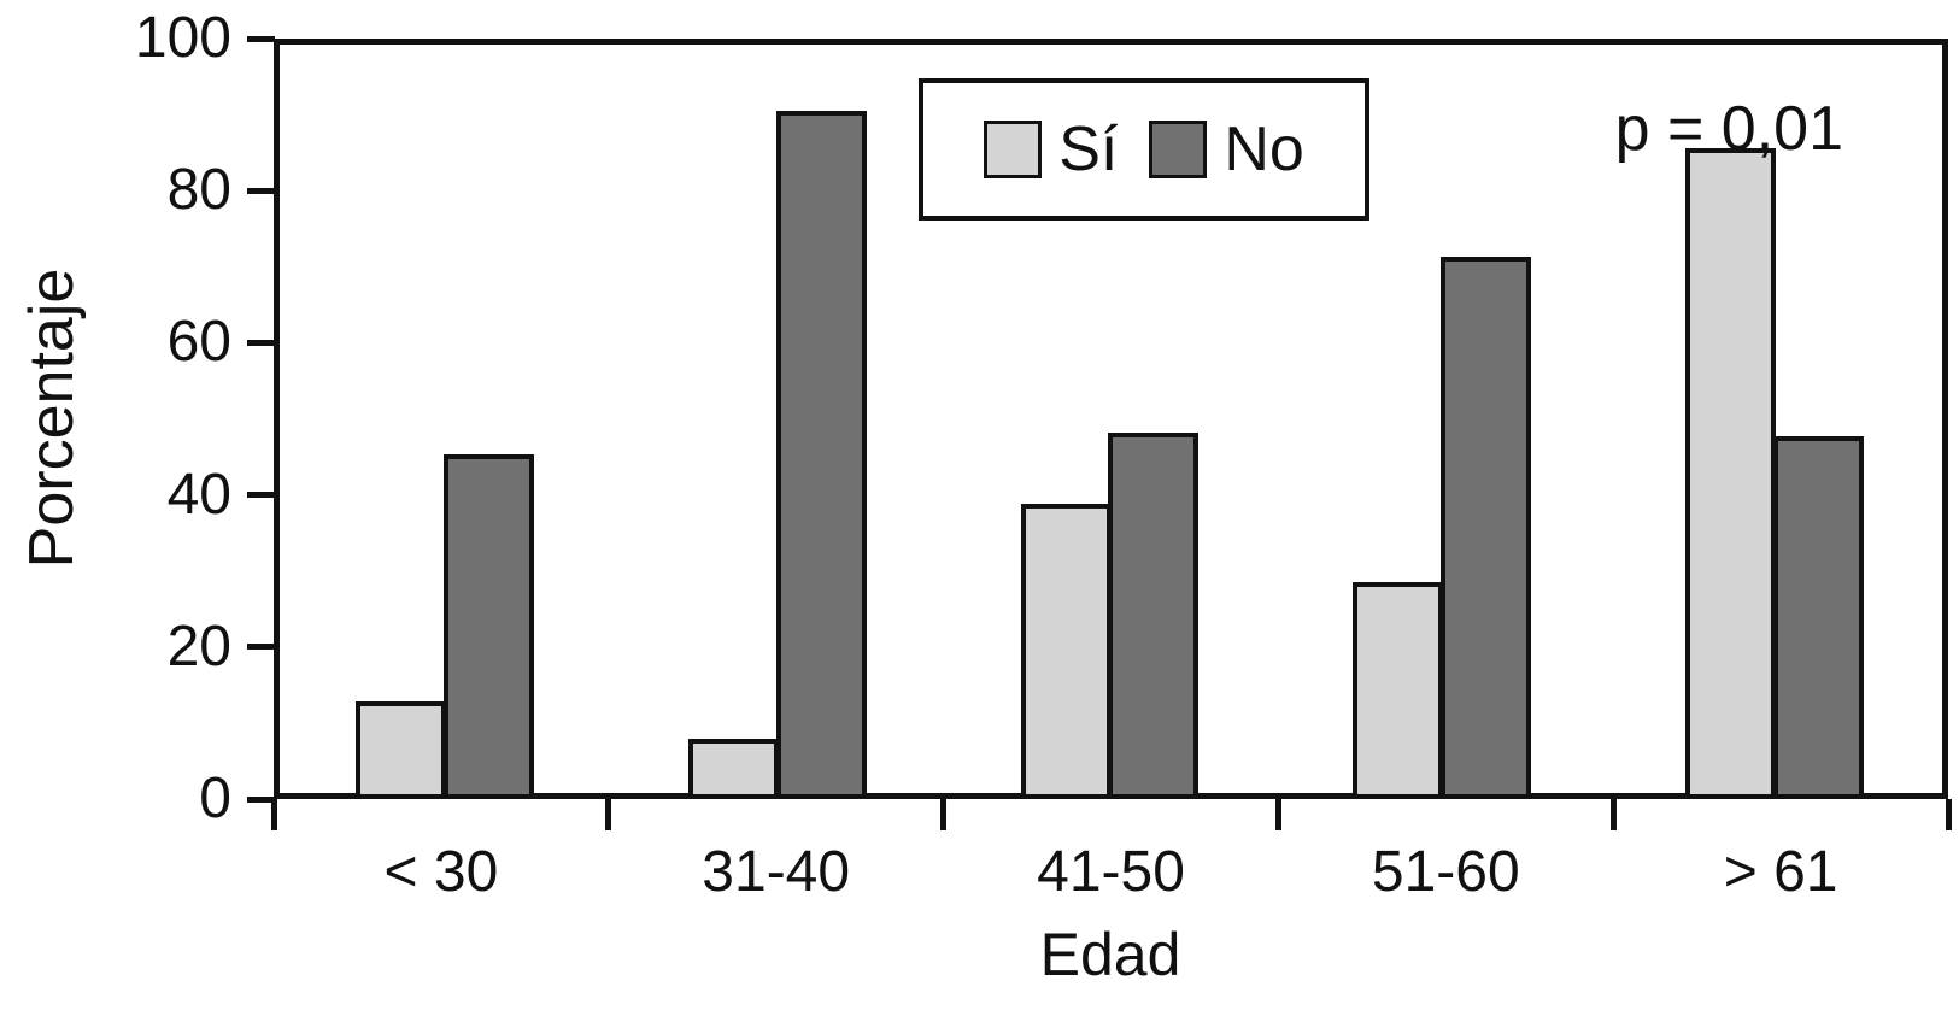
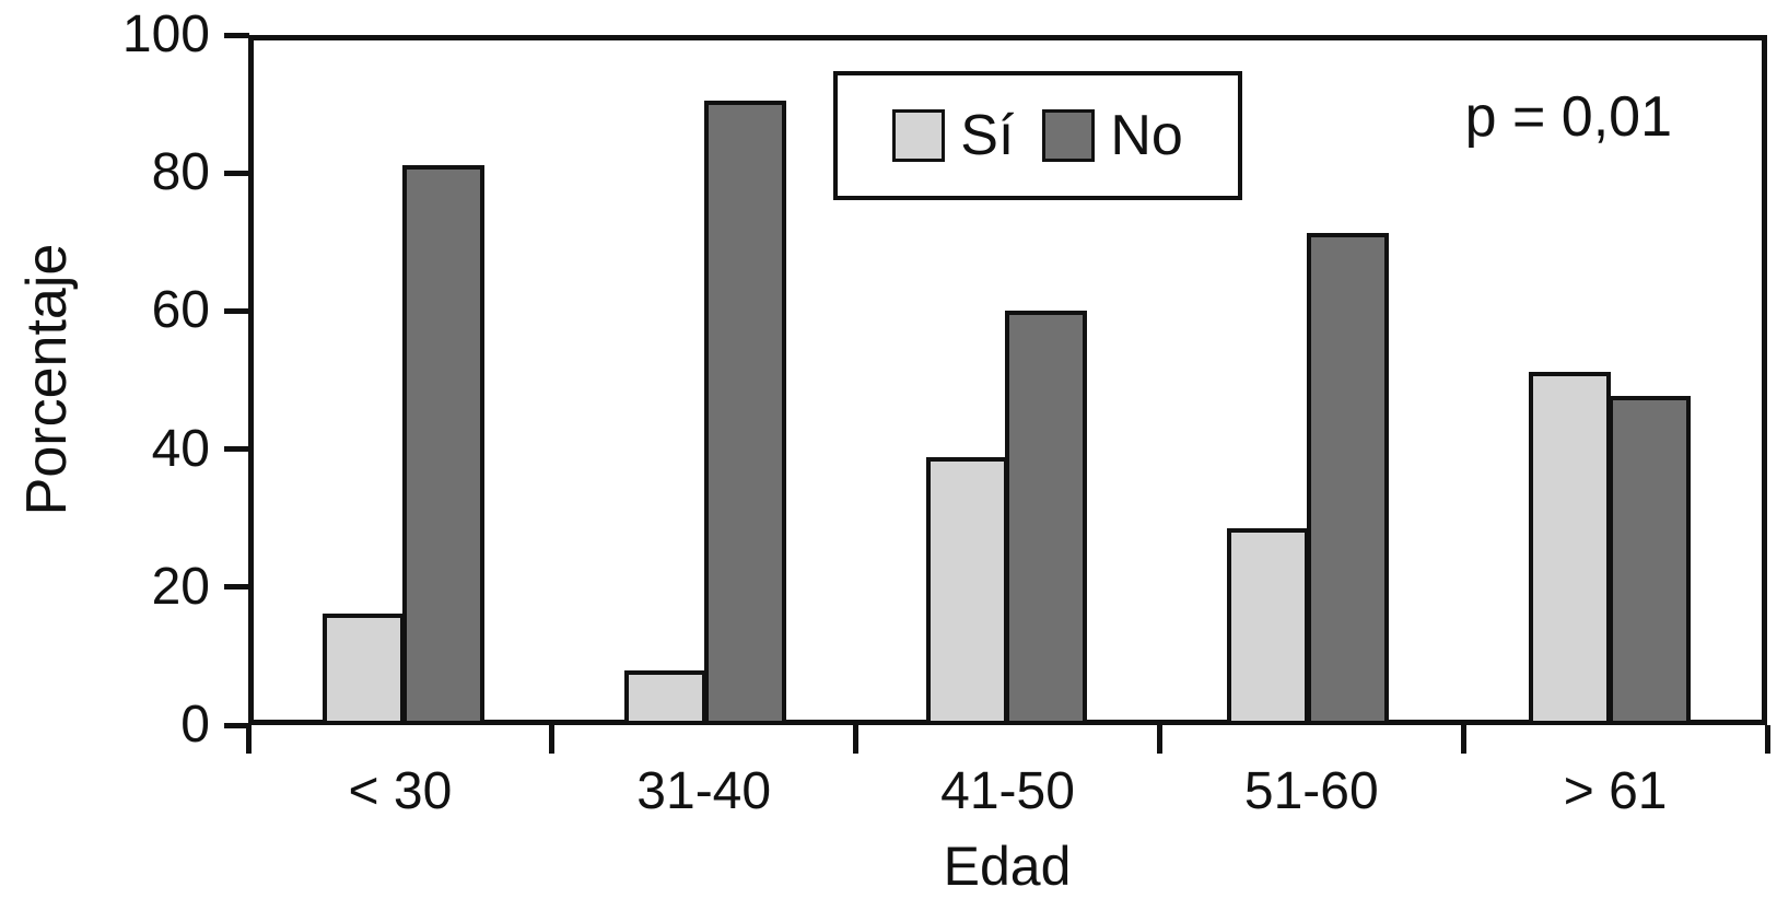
Sí/< 30: 13 -> 16
No/< 30: 46 -> 82
No/41-50: 49 -> 61
Sí/> 61: 87 -> 52
